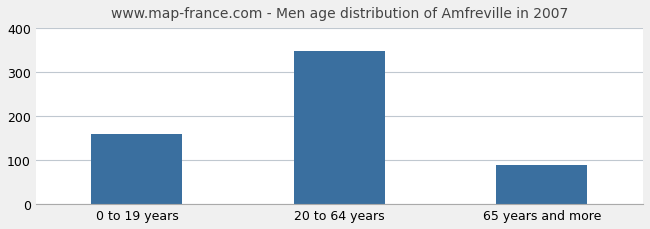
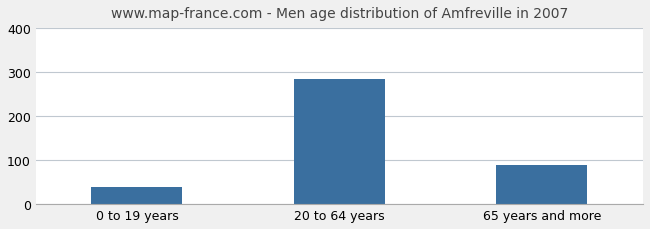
0 to 19 years: 160 -> 40
20 to 64 years: 348 -> 285
